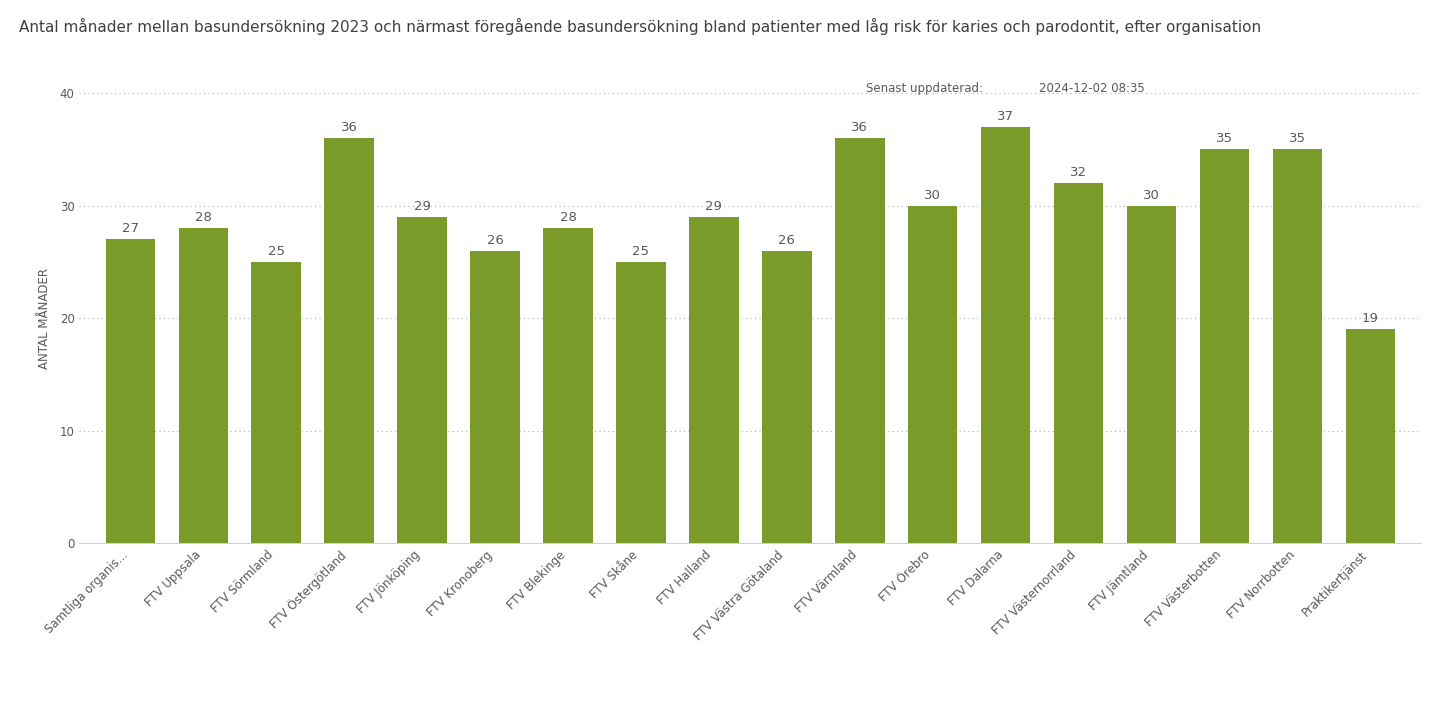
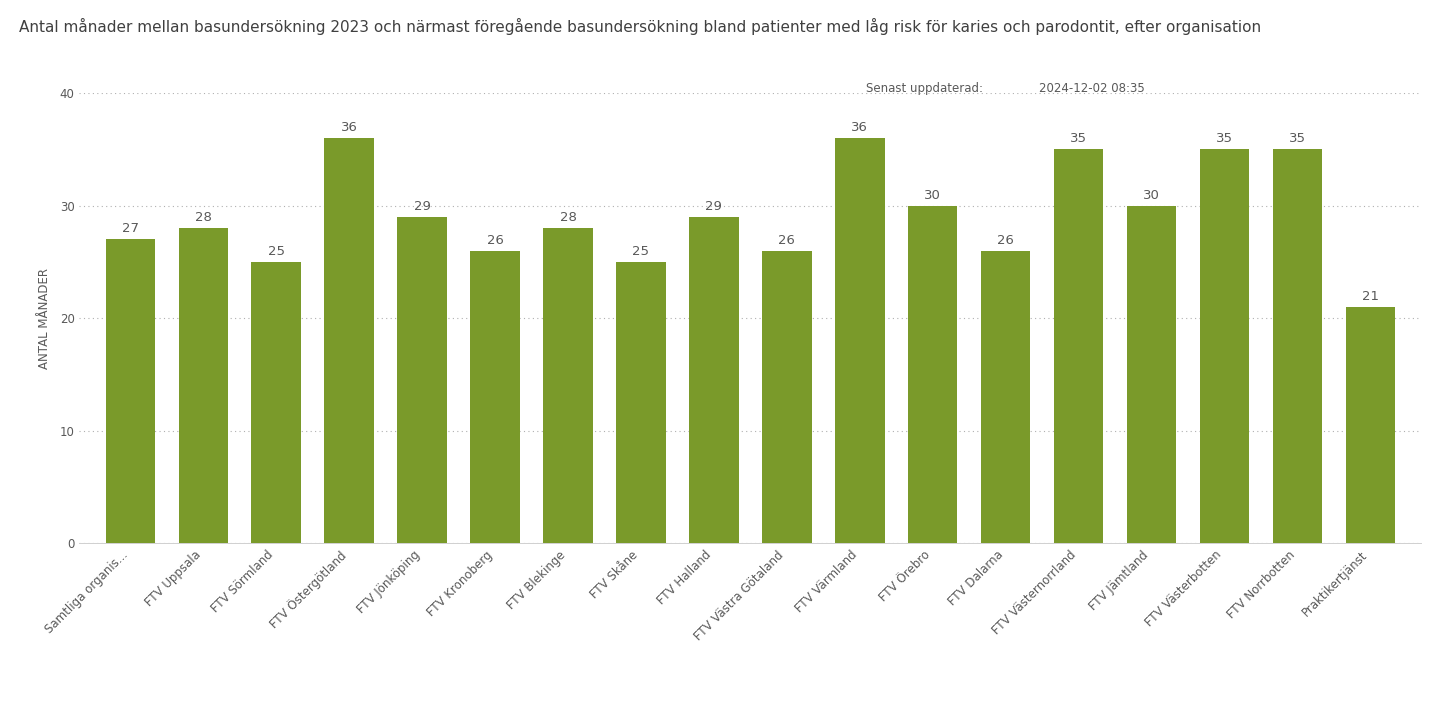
FTV Dalarna: 37 -> 26
FTV Västernorrland: 32 -> 35
Praktikertjänst: 19 -> 21
